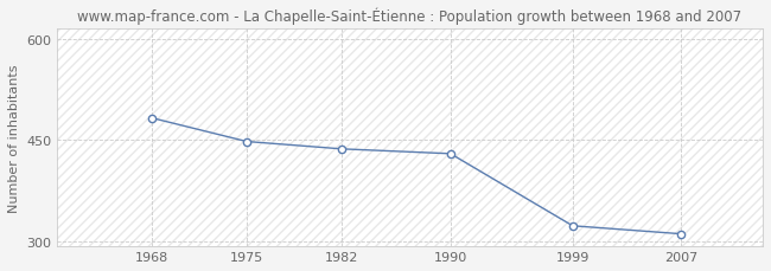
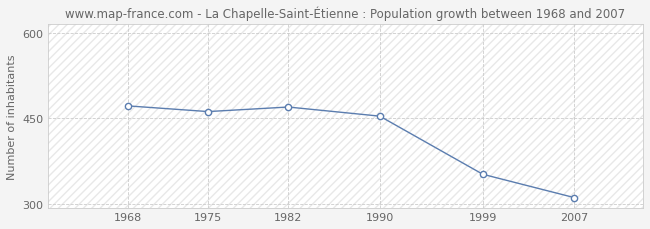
1968: 483 -> 472
1975: 448 -> 462
1982: 437 -> 470
1990: 430 -> 454
1999: 323 -> 352
